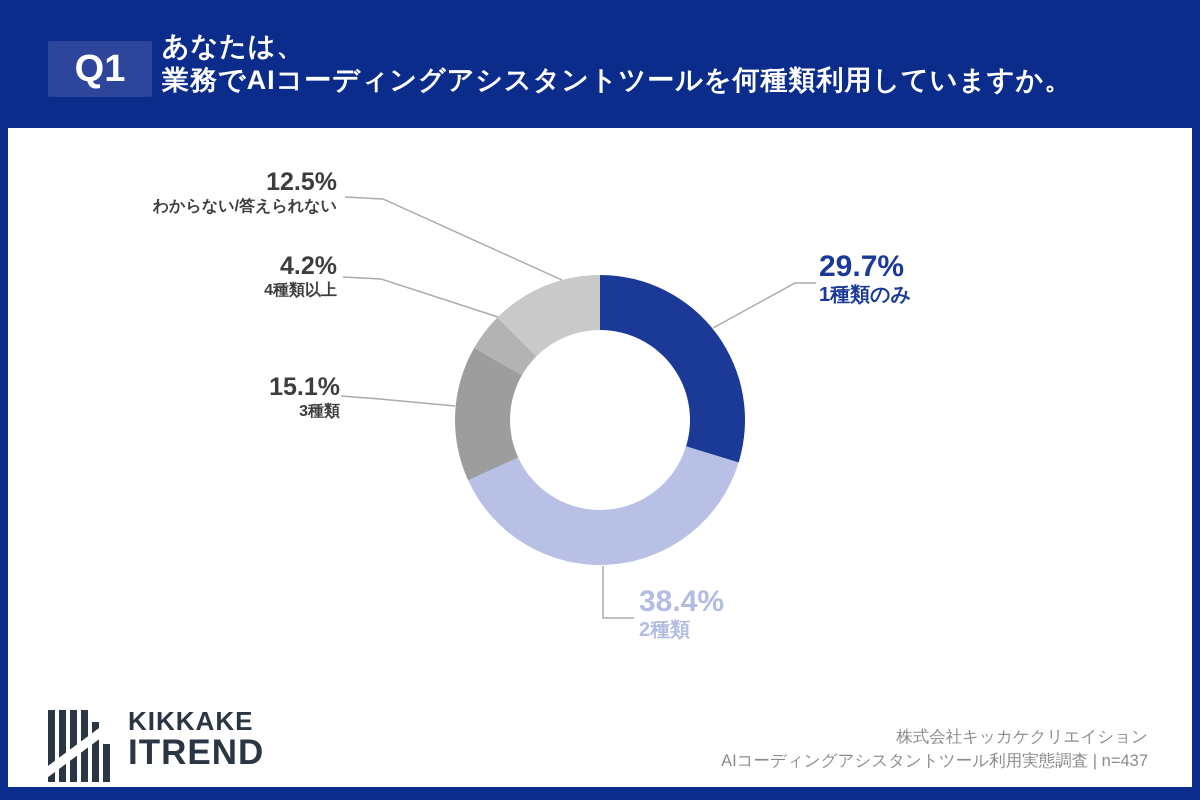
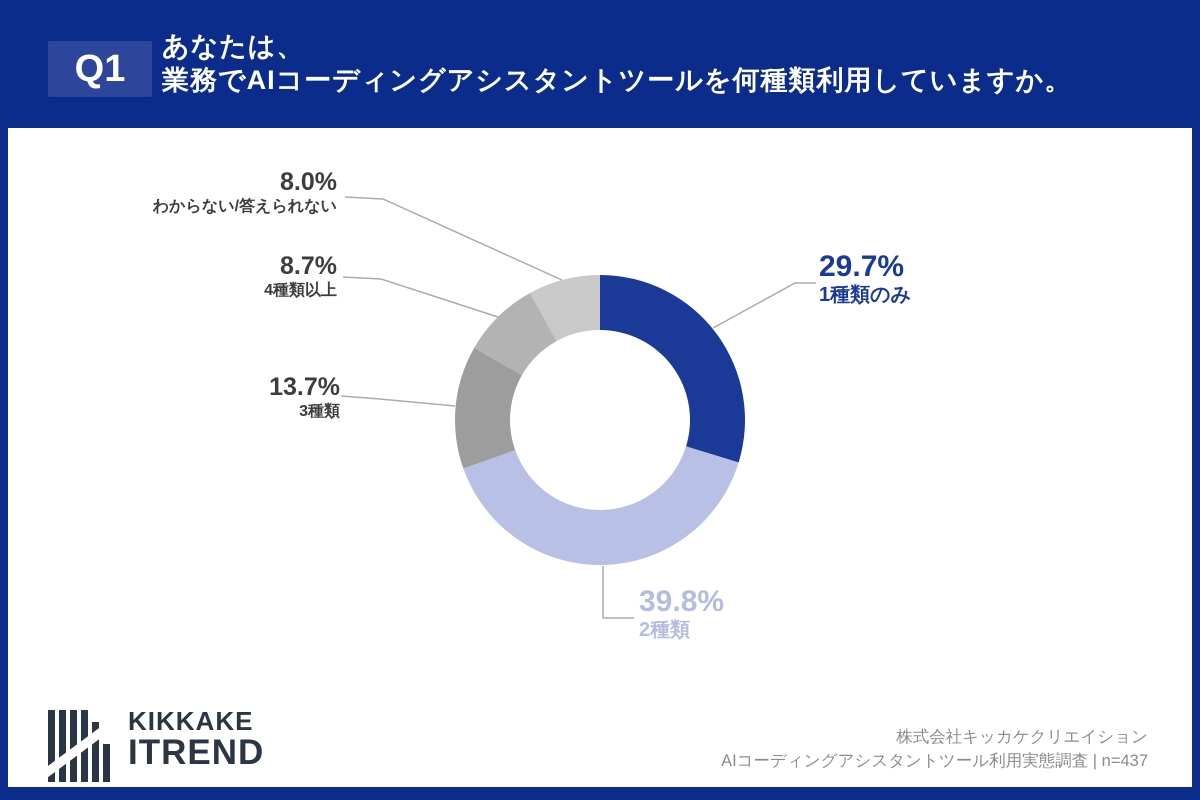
2種類: 38.4% -> 39.8%
3種類: 15.1% -> 13.7%
4種類以上: 4.2% -> 8.7%
わからない/答えられない: 12.5% -> 8.0%
